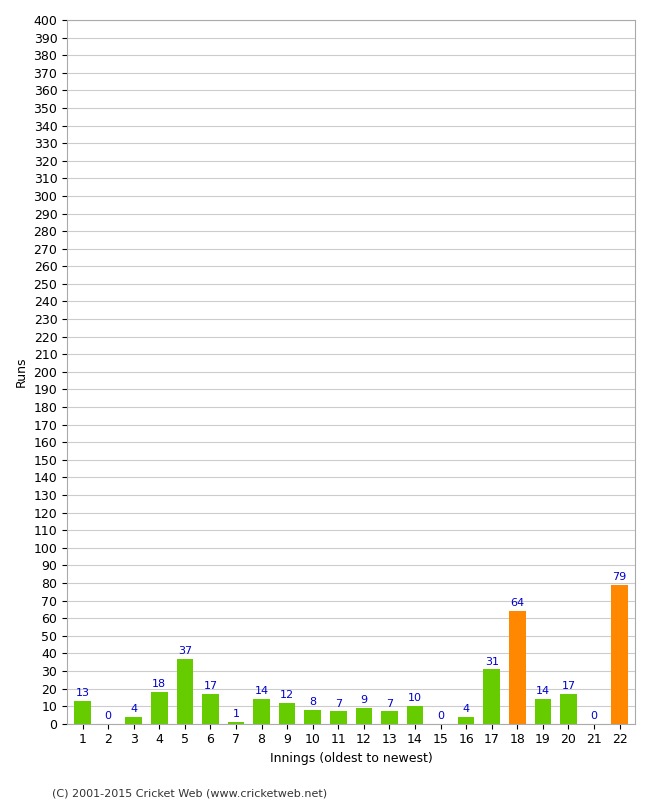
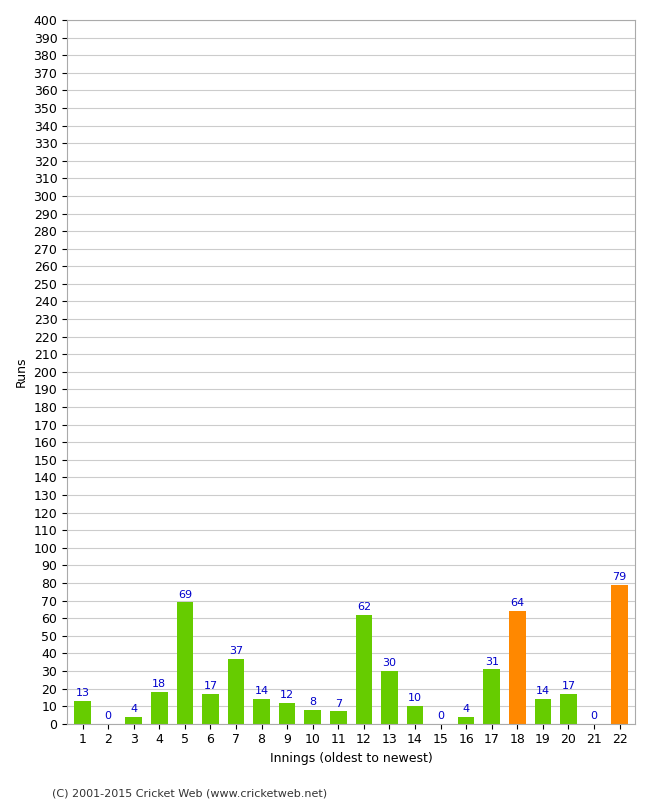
5: 37 -> 69
7: 1 -> 37
12: 9 -> 62
13: 7 -> 30
